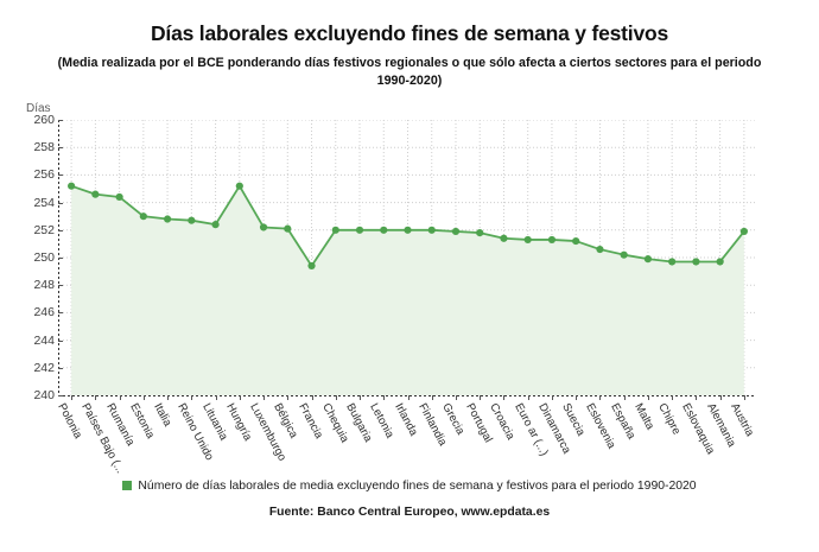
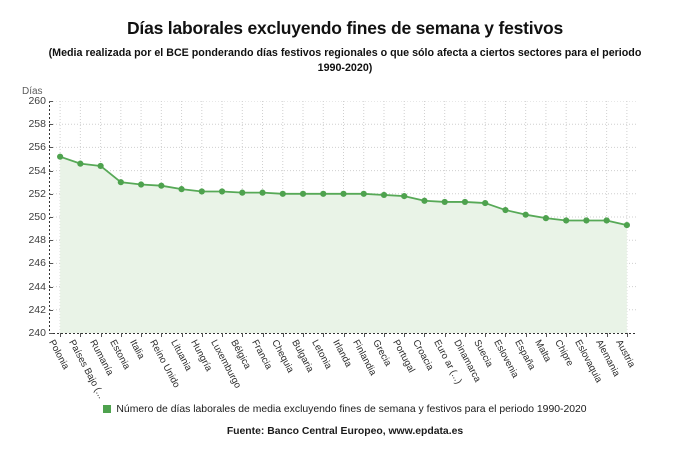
Hungría: 255.2 -> 252.2
Francia: 249.4 -> 252.1
Austria: 251.9 -> 249.3
